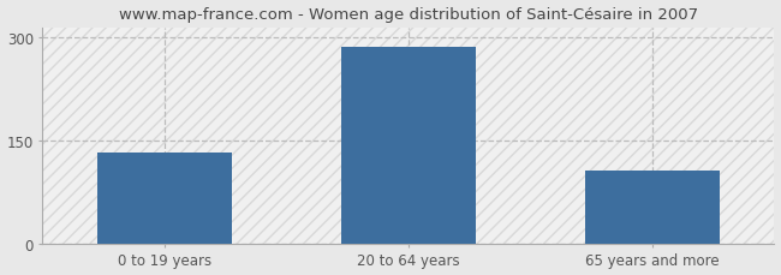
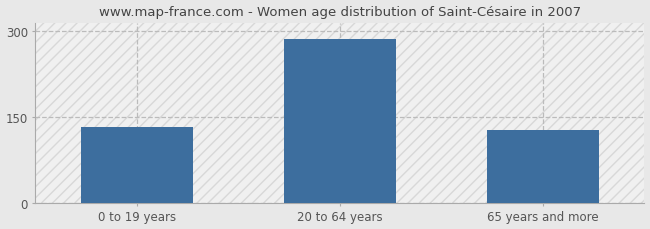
65 years and more: 106 -> 127
